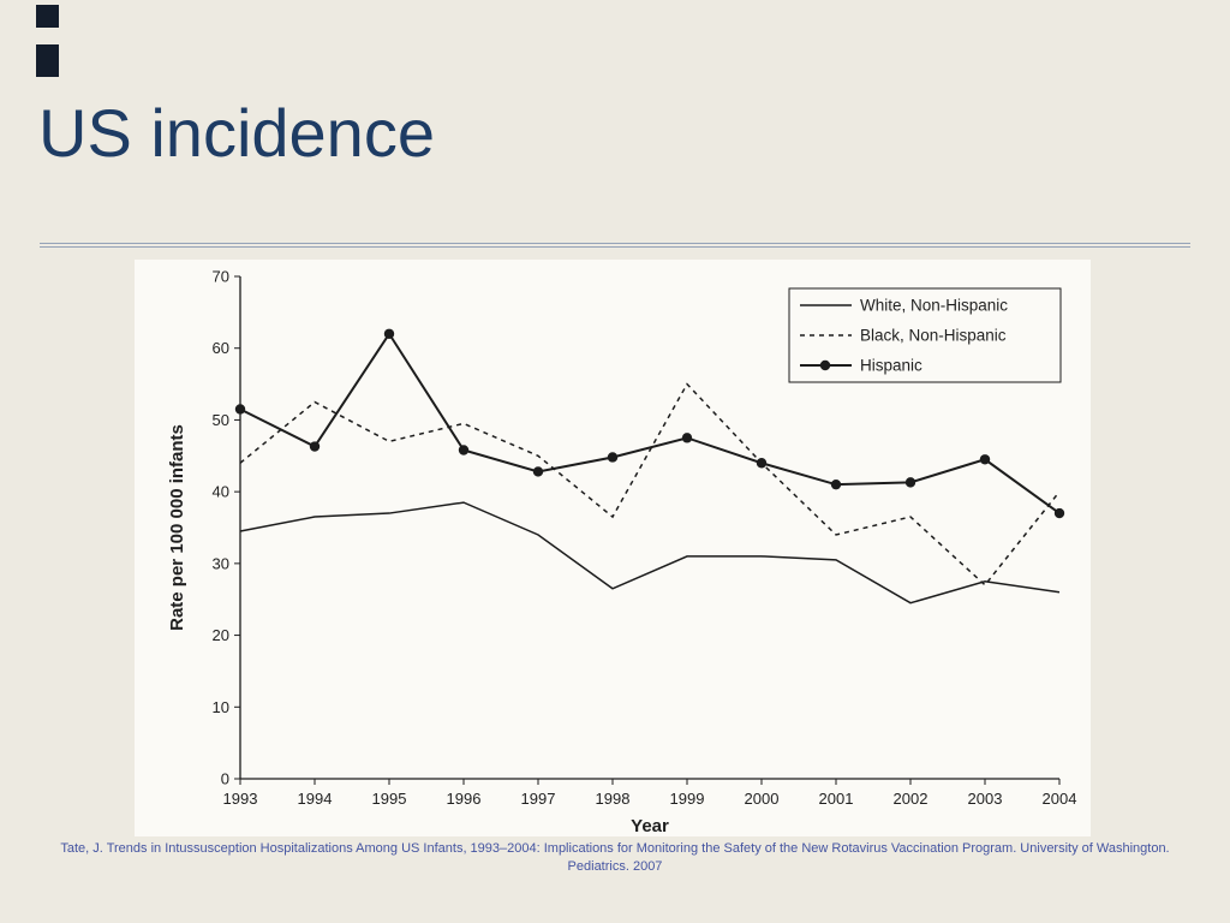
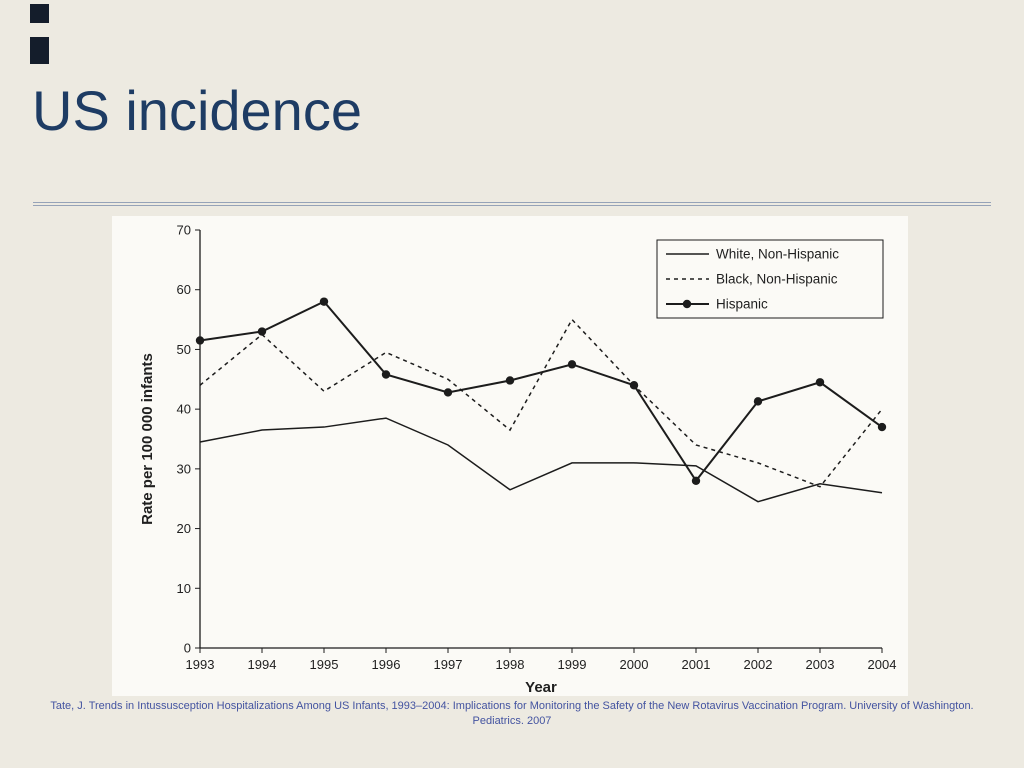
Hispanic/1994: 46 -> 53
Black, Non-Hispanic/1995: 47 -> 43
Hispanic/1995: 62 -> 58
Hispanic/2001: 41 -> 28
Black, Non-Hispanic/2002: 36 -> 31
